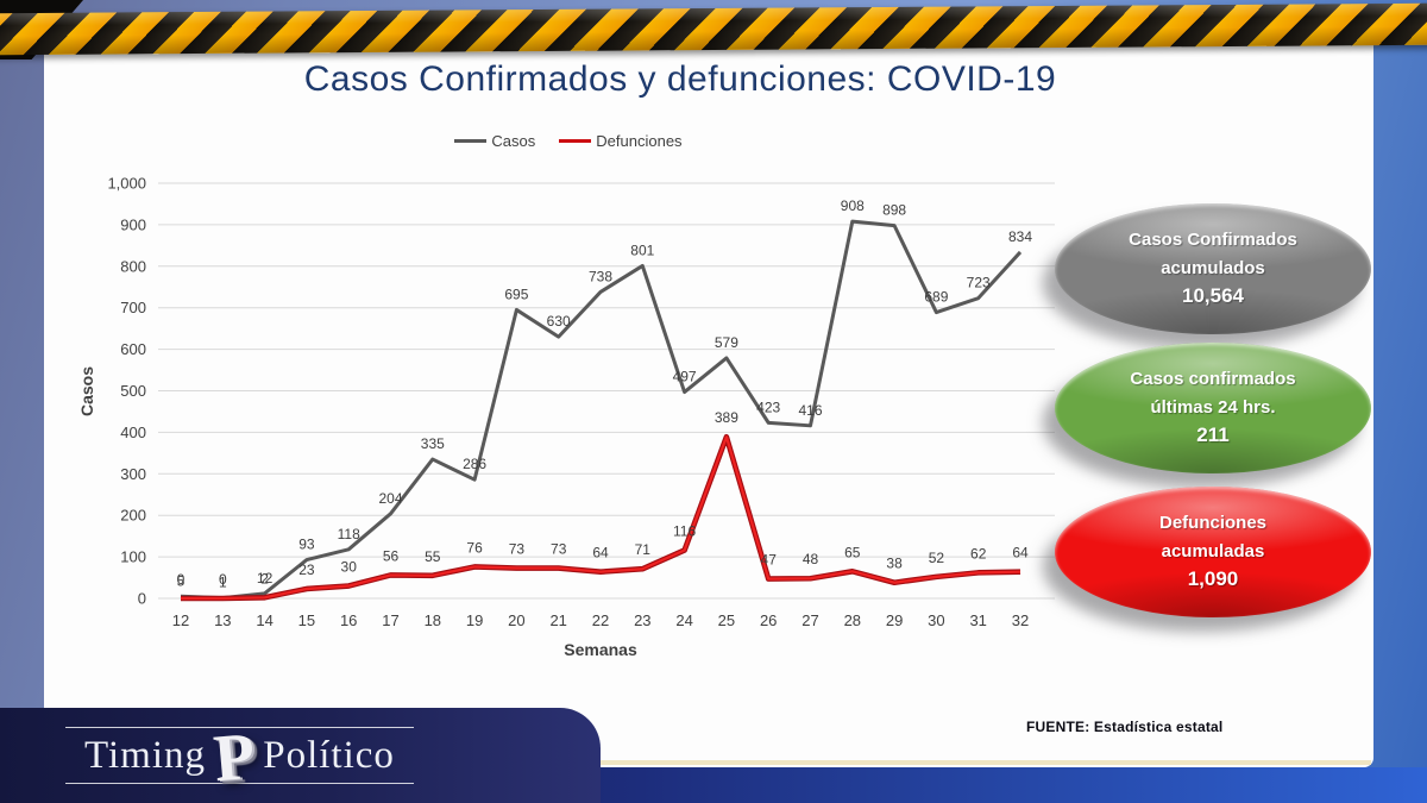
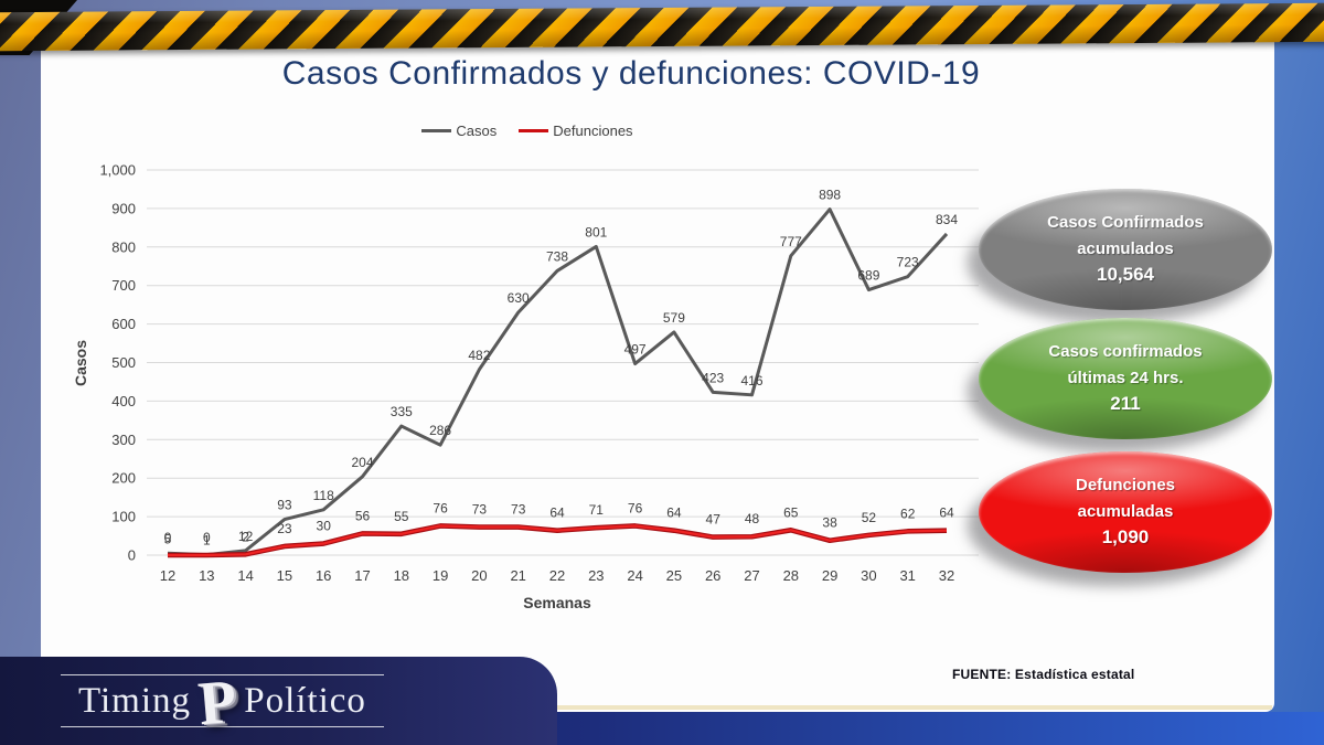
Casos/20: 695 -> 482
Defunciones/24: 116 -> 76
Defunciones/25: 389 -> 64
Casos/28: 908 -> 777
